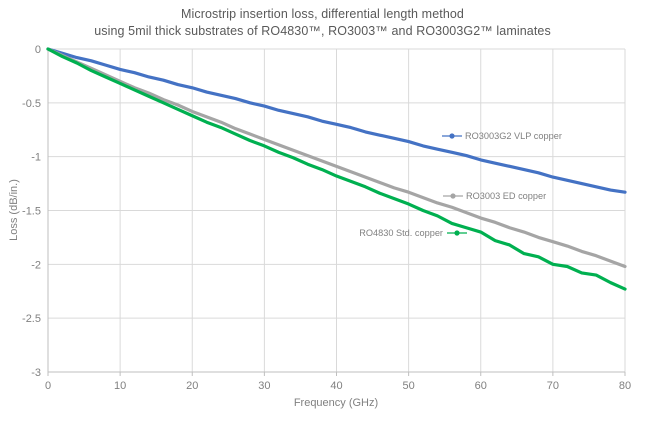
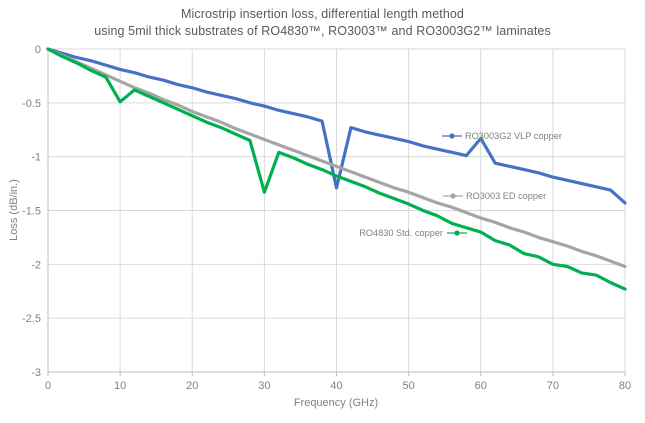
RO4830 Std. copper/10: -0.32 -> -0.49
RO4830 Std. copper/30: -0.90 -> -1.33
RO3003G2 VLP copper/40: -0.70 -> -1.29
RO3003G2 VLP copper/60: -1.03 -> -0.83
RO3003G2 VLP copper/80: -1.33 -> -1.43
